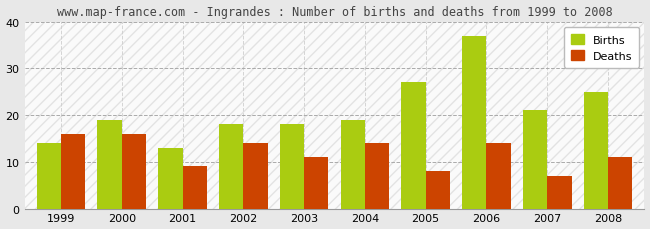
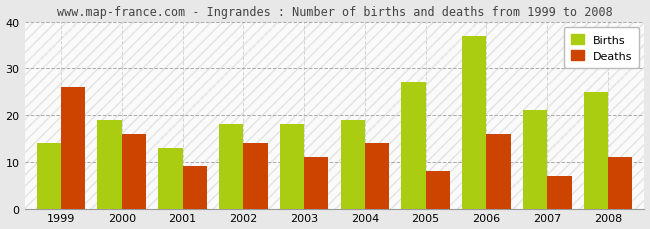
Deaths/1999: 16 -> 26
Deaths/2006: 14 -> 16
